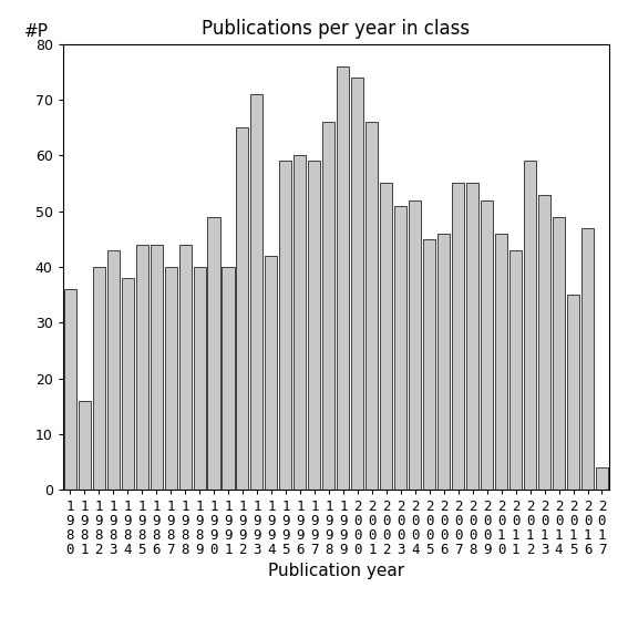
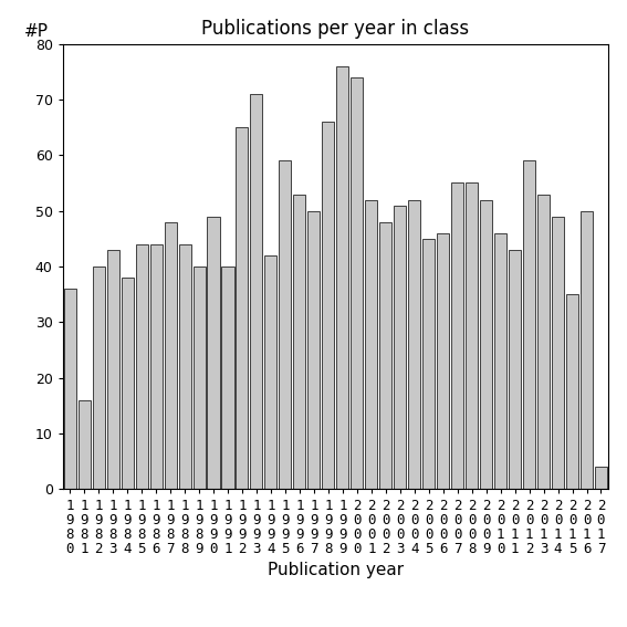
1 9 8 7: 40 -> 48
1 9 9 6: 60 -> 53
1 9 9 7: 59 -> 50
2 0 0 1: 66 -> 52
2 0 0 2: 55 -> 48
2 0 1 6: 47 -> 50
